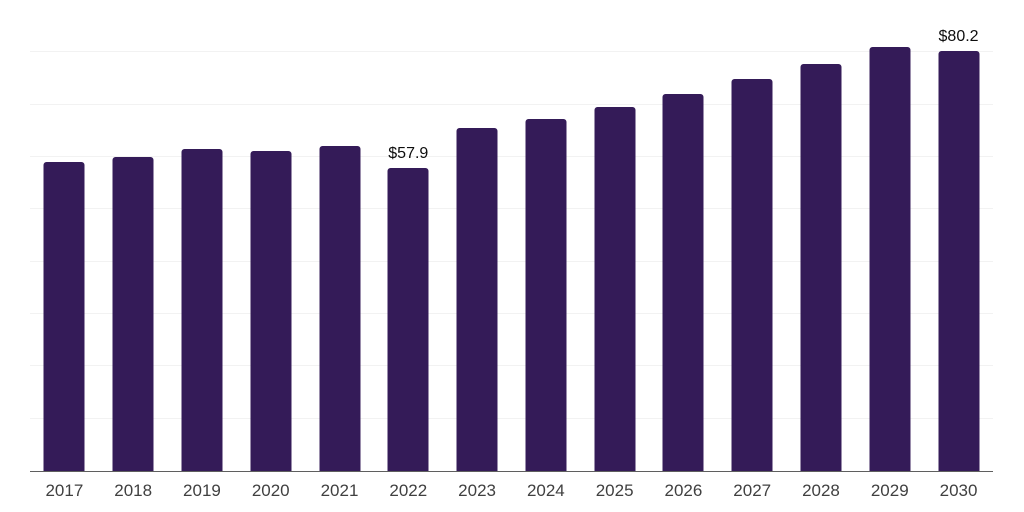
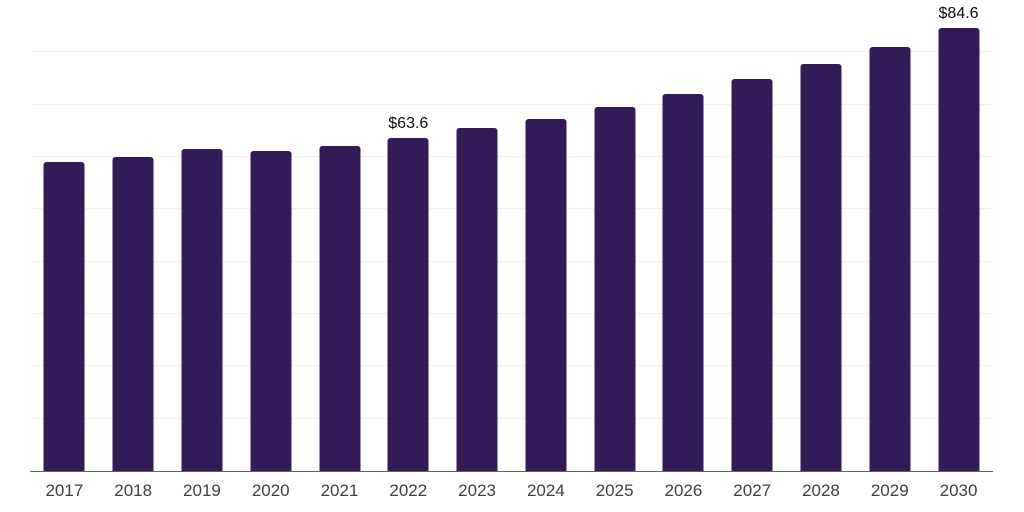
2022: $57.9 -> $63.6
2030: $80.2 -> $84.6
